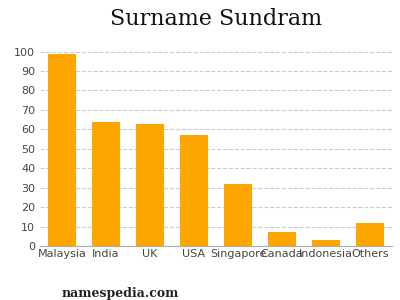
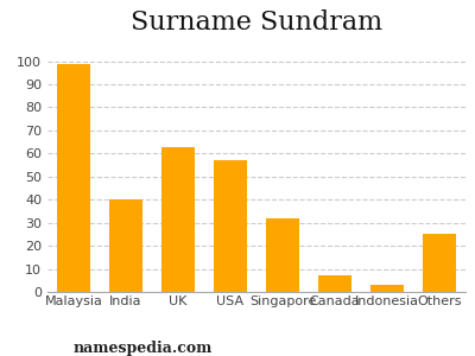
India: 64 -> 40
Others: 12 -> 25
